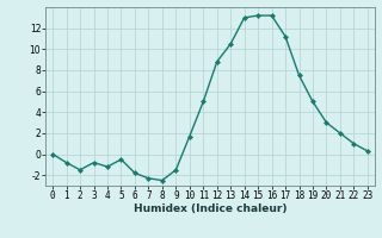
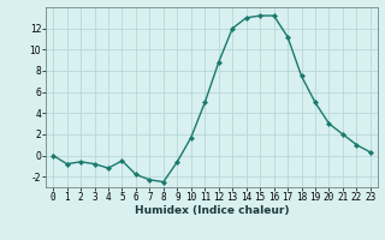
2: -1.5 -> -0.6
9: -1.5 -> -0.6
13: 10.5 -> 12.0
